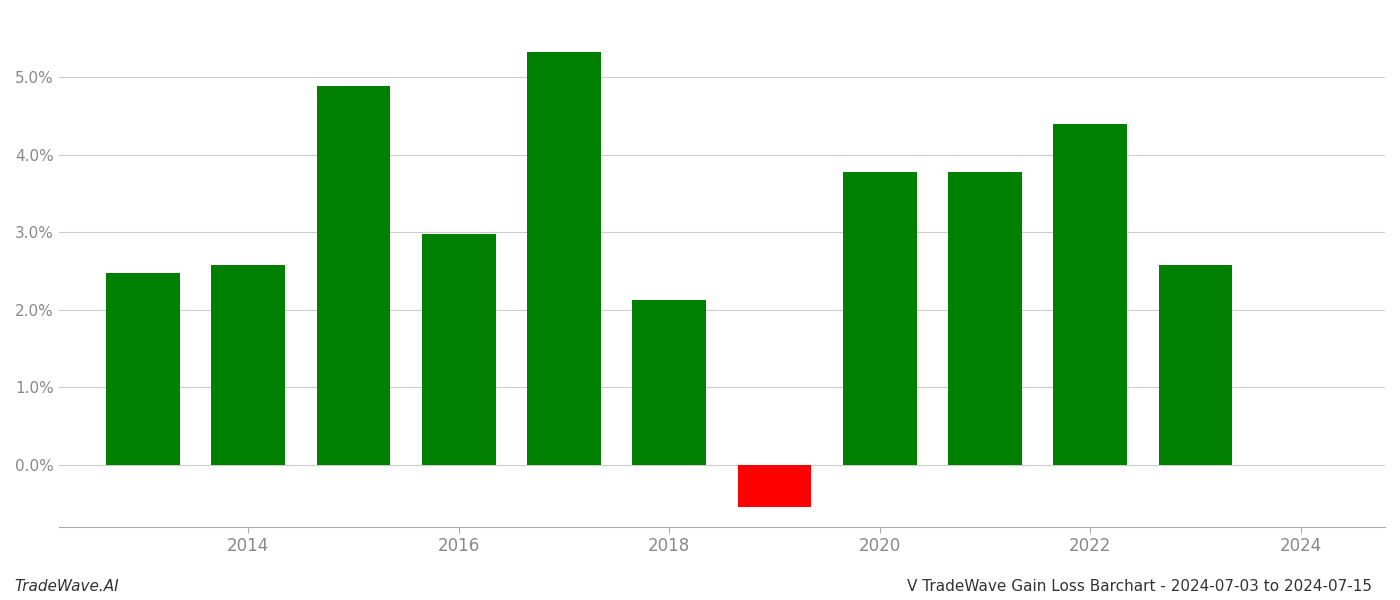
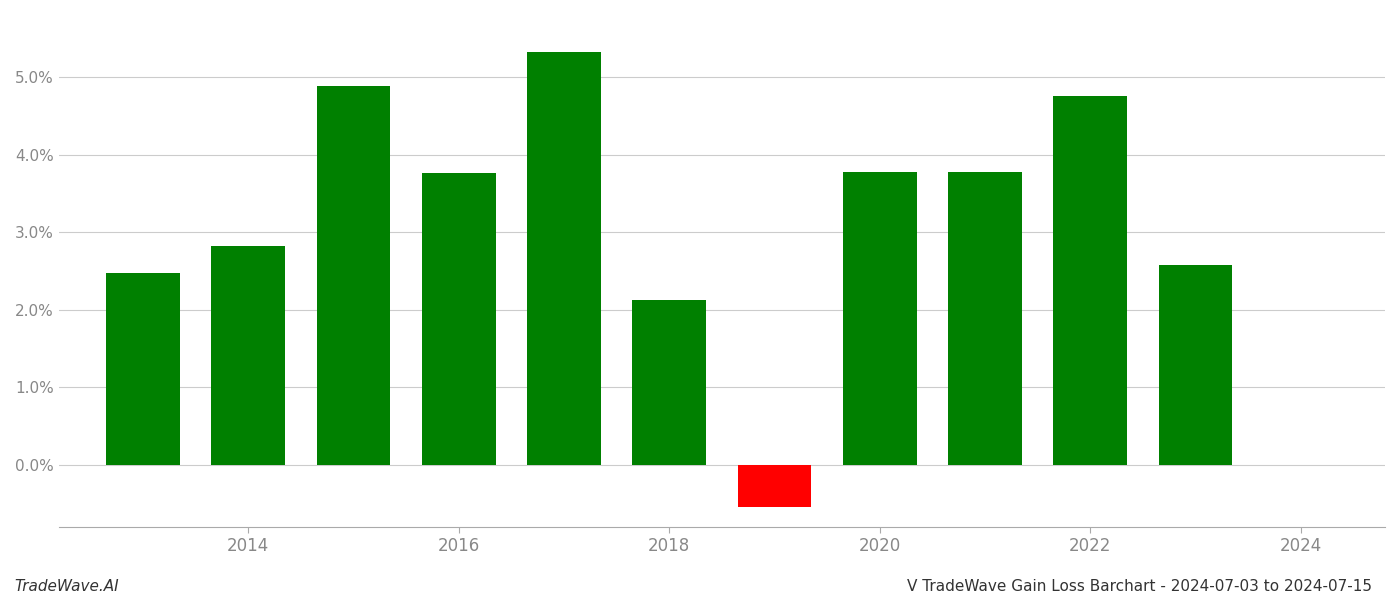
2014: 2.58% -> 2.82%
2016: 2.98% -> 3.76%
2022: 4.40% -> 4.76%
